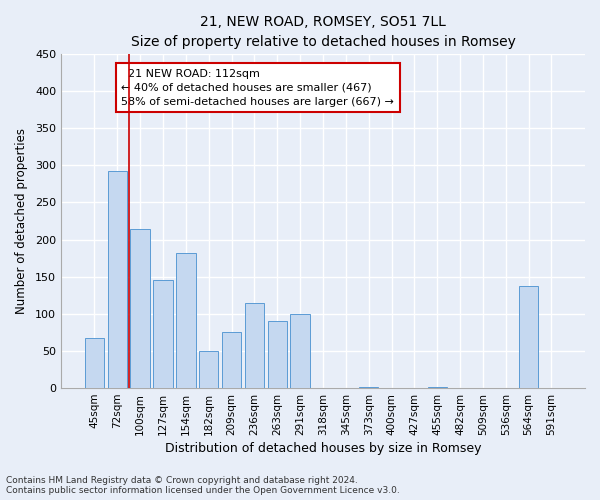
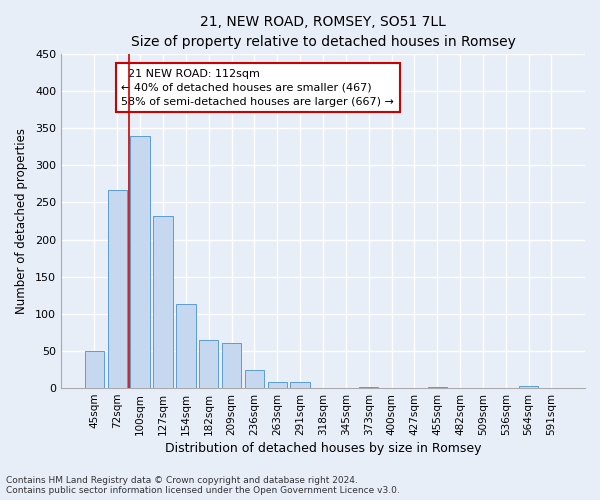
45sqm: 68 -> 50
72sqm: 292 -> 267
100sqm: 214 -> 340
127sqm: 146 -> 232
154sqm: 182 -> 113
182sqm: 50 -> 65
209sqm: 76 -> 61
236sqm: 114 -> 25
263sqm: 90 -> 8
291sqm: 100 -> 8
564sqm: 138 -> 3
